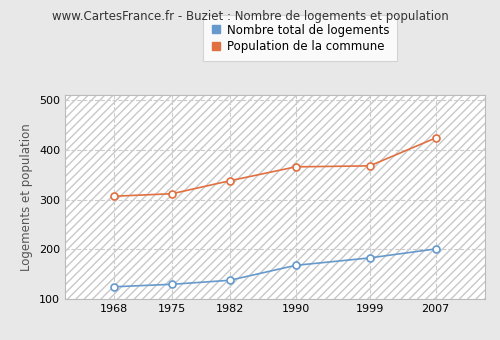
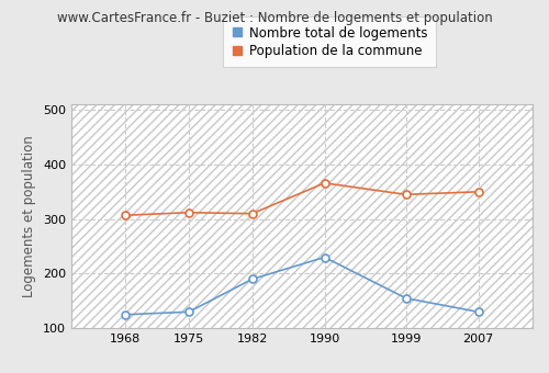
Nombre total de logements/1982: 138 -> 190
Population de la commune/1982: 338 -> 310
Nombre total de logements/1990: 168 -> 230
Nombre total de logements/1999: 183 -> 155
Population de la commune/1999: 368 -> 345
Nombre total de logements/2007: 201 -> 130
Population de la commune/2007: 424 -> 350
